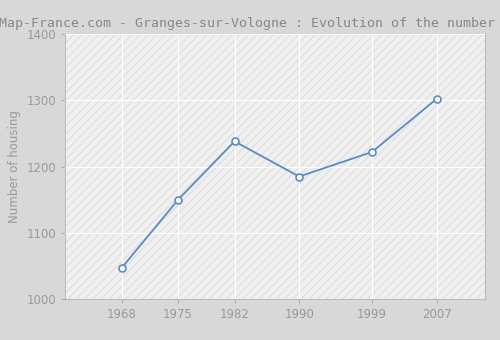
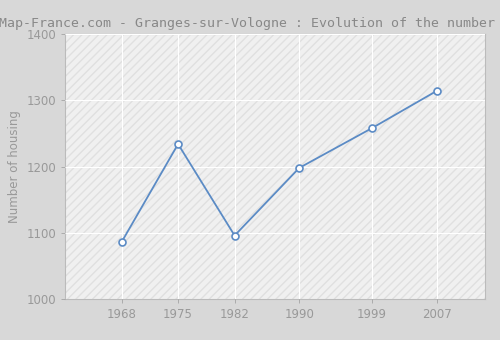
1968: 1047 -> 1086
1975: 1150 -> 1234
1982: 1238 -> 1096
1990: 1185 -> 1198
1999: 1222 -> 1258
2007: 1302 -> 1314
